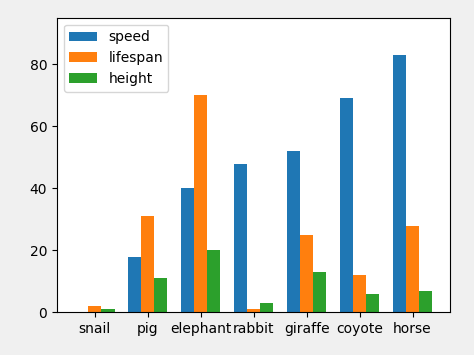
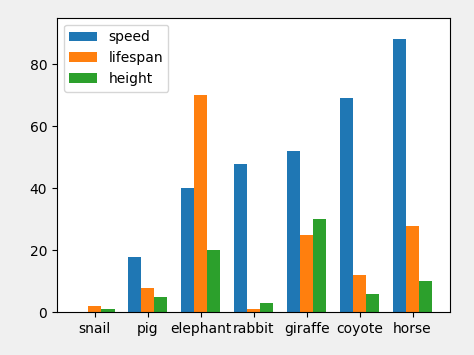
lifespan/pig: 31 -> 8
height/pig: 11 -> 5
height/giraffe: 13 -> 30
speed/horse: 83.0 -> 88.0
height/horse: 7 -> 10
